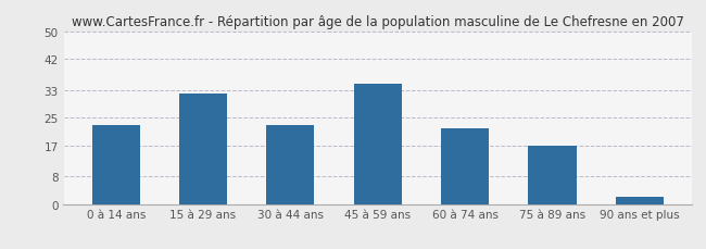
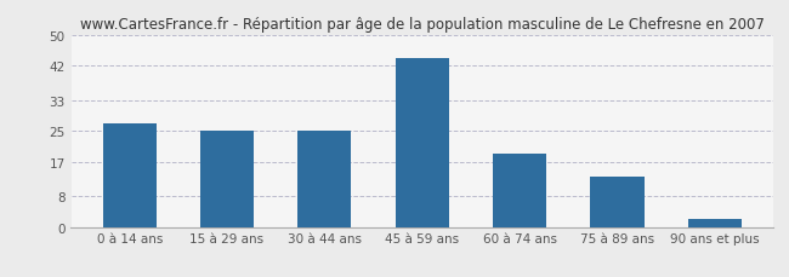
0 à 14 ans: 23 -> 27
15 à 29 ans: 32 -> 25
30 à 44 ans: 23 -> 25
45 à 59 ans: 35 -> 44
60 à 74 ans: 22 -> 19
75 à 89 ans: 17 -> 13
